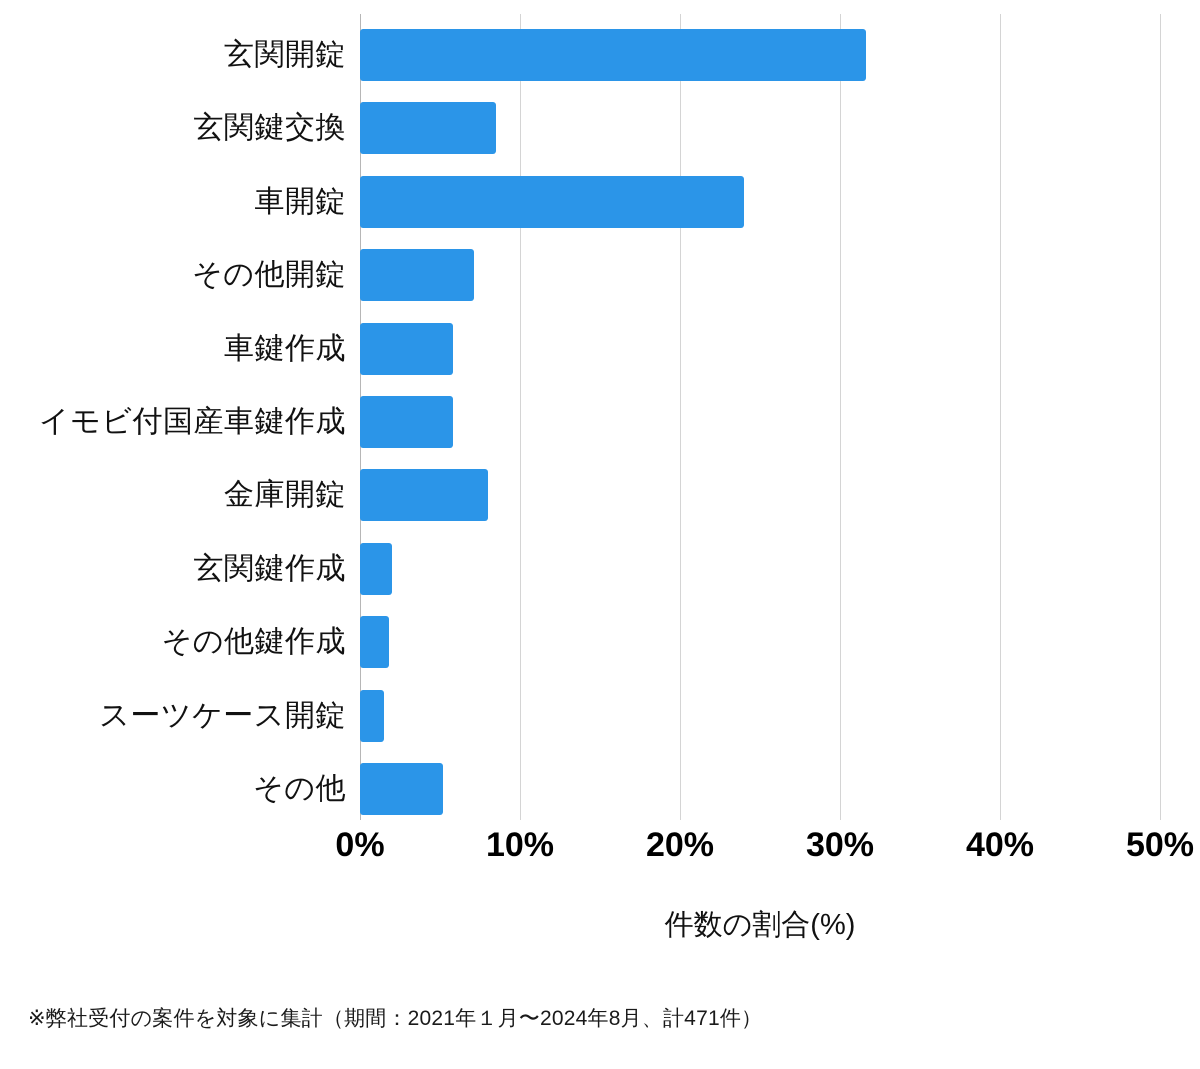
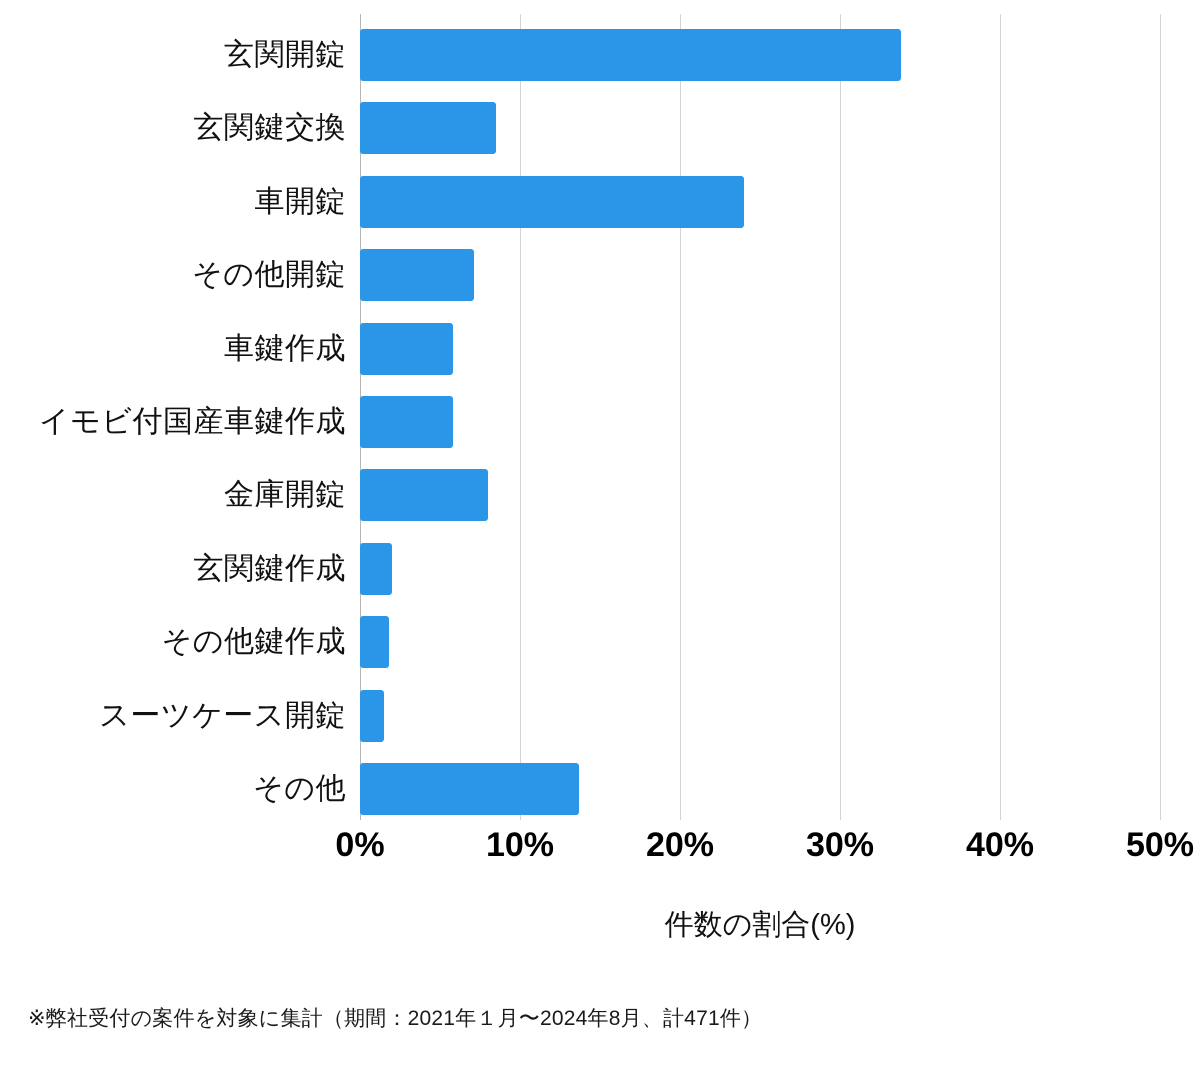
玄関開錠: 31.6% -> 33.8%
その他: 5.2% -> 13.7%
